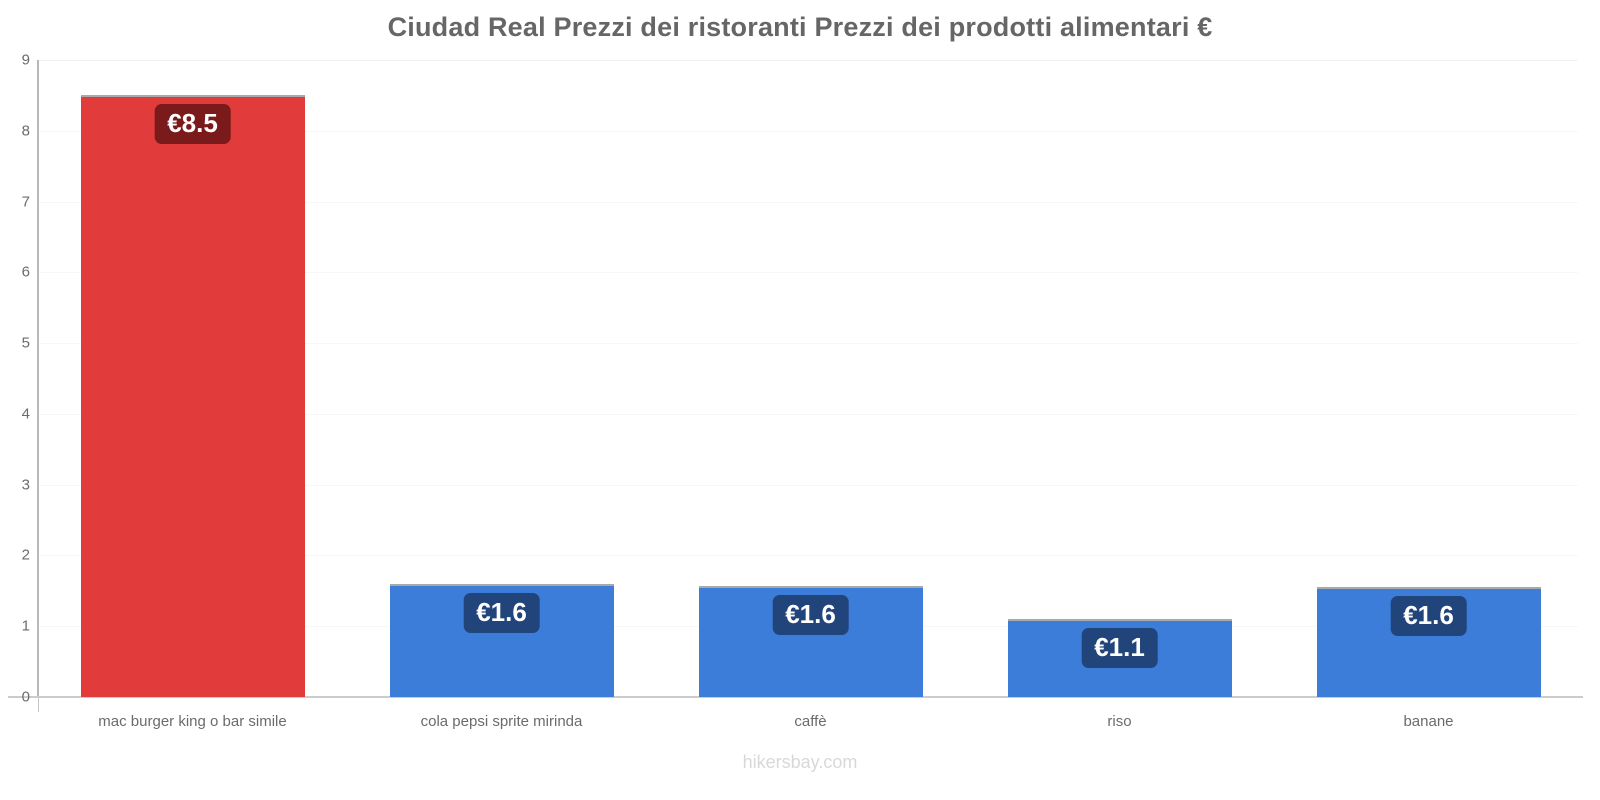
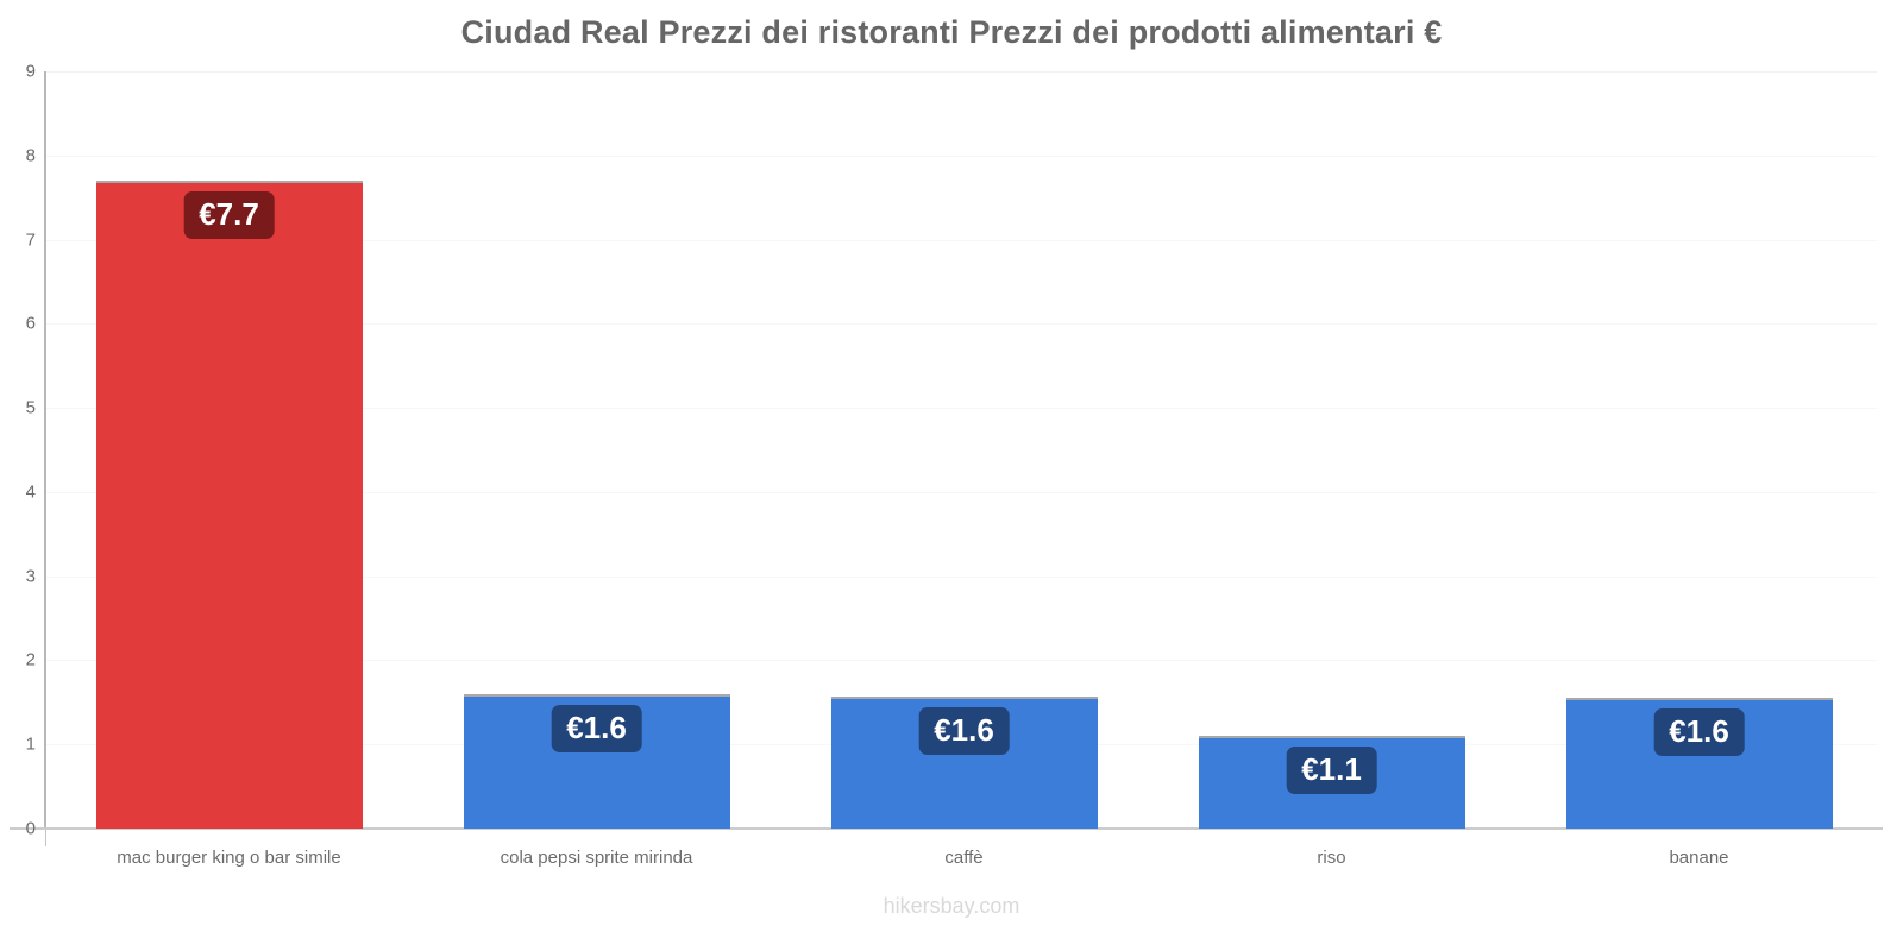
mac burger king o bar simile: €8.5 -> €7.7
